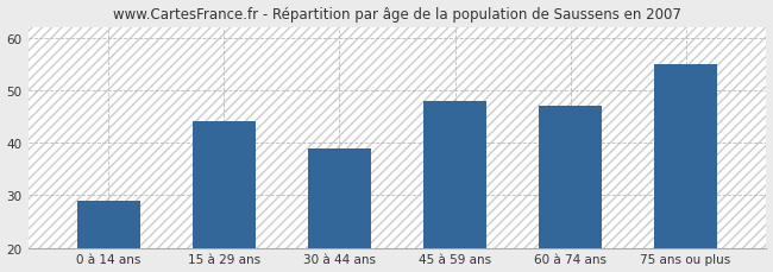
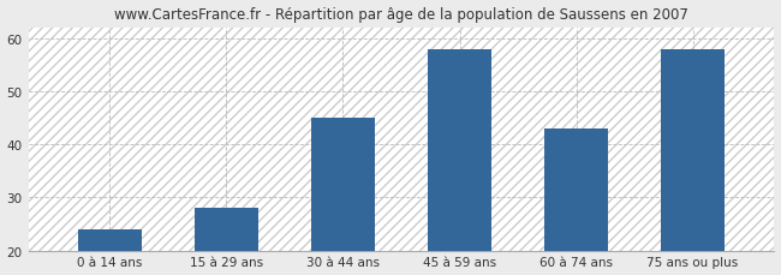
0 à 14 ans: 29 -> 24
15 à 29 ans: 44 -> 28
30 à 44 ans: 39 -> 45
45 à 59 ans: 48 -> 58
60 à 74 ans: 47 -> 43
75 ans ou plus: 55 -> 58
